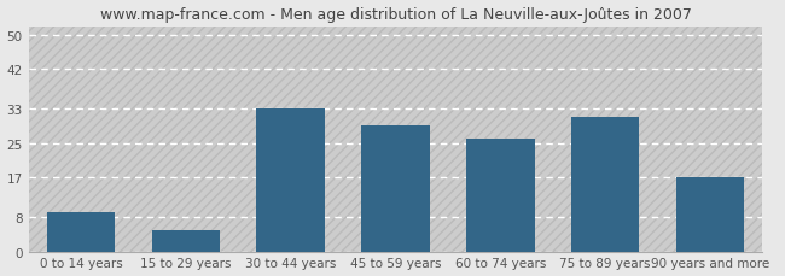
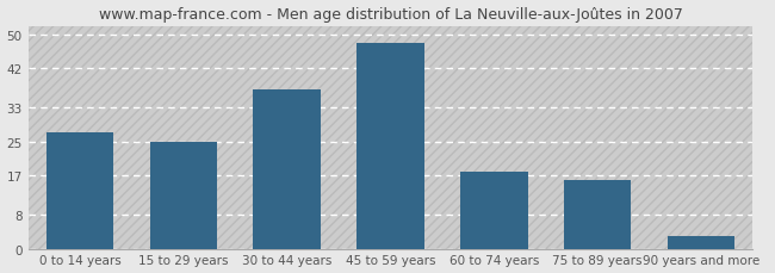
0 to 14 years: 9 -> 27
15 to 29 years: 5 -> 25
30 to 44 years: 33 -> 37
45 to 59 years: 29 -> 48
60 to 74 years: 26 -> 18
75 to 89 years: 31 -> 16
90 years and more: 17 -> 3
